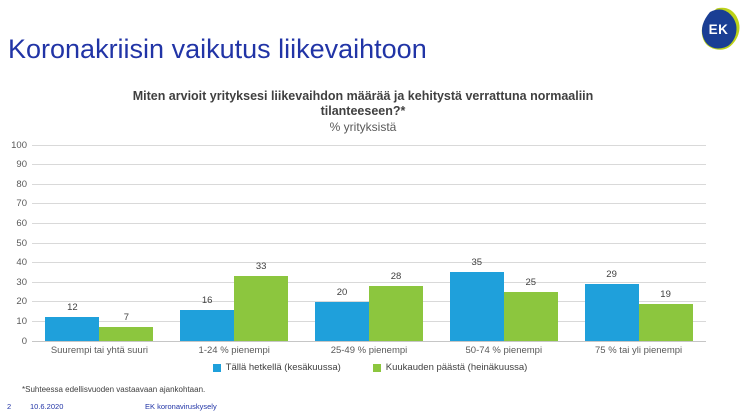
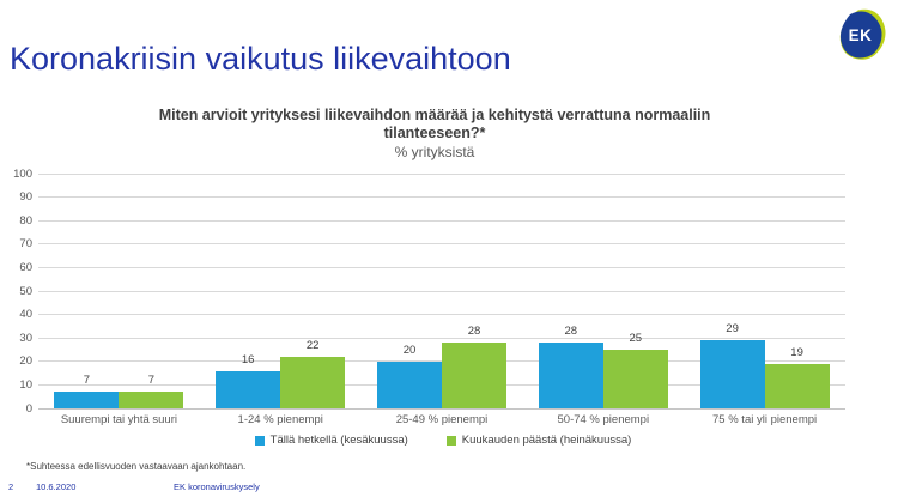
Tällä hetkellä (kesäkuussa)/Suurempi tai yhtä suuri: 12 -> 7
Kuukauden päästä (heinäkuussa)/1-24 % pienempi: 33 -> 22
Tällä hetkellä (kesäkuussa)/50-74 % pienempi: 35 -> 28
